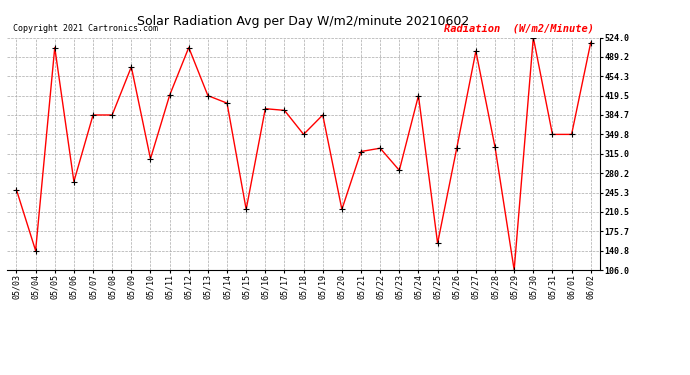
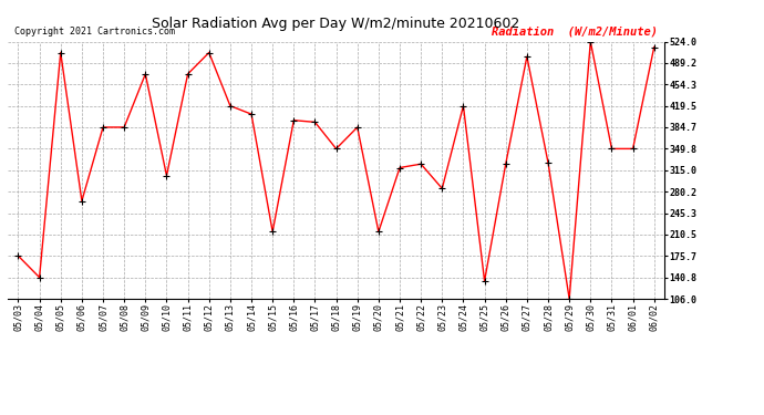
05/03: 250 -> 176
05/11: 420 -> 471
05/25: 154 -> 135
